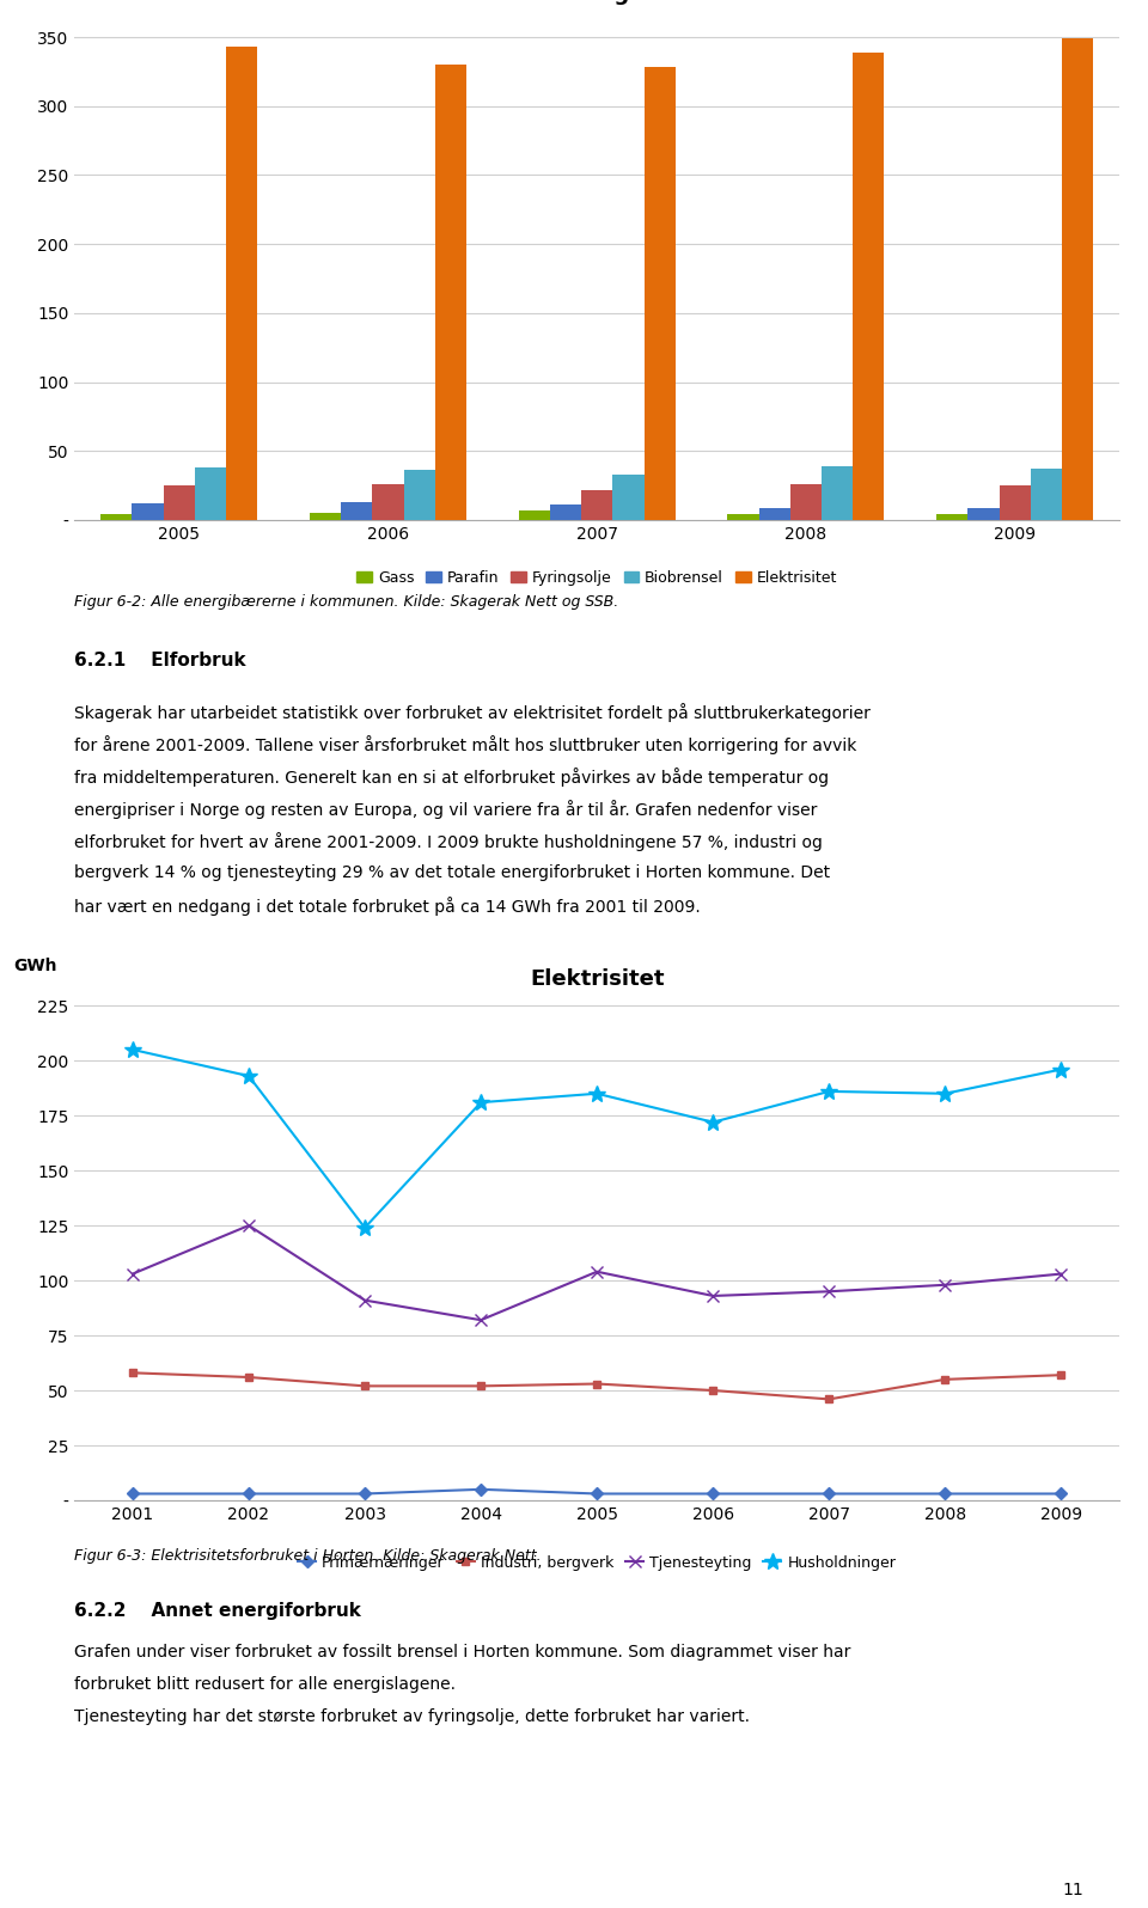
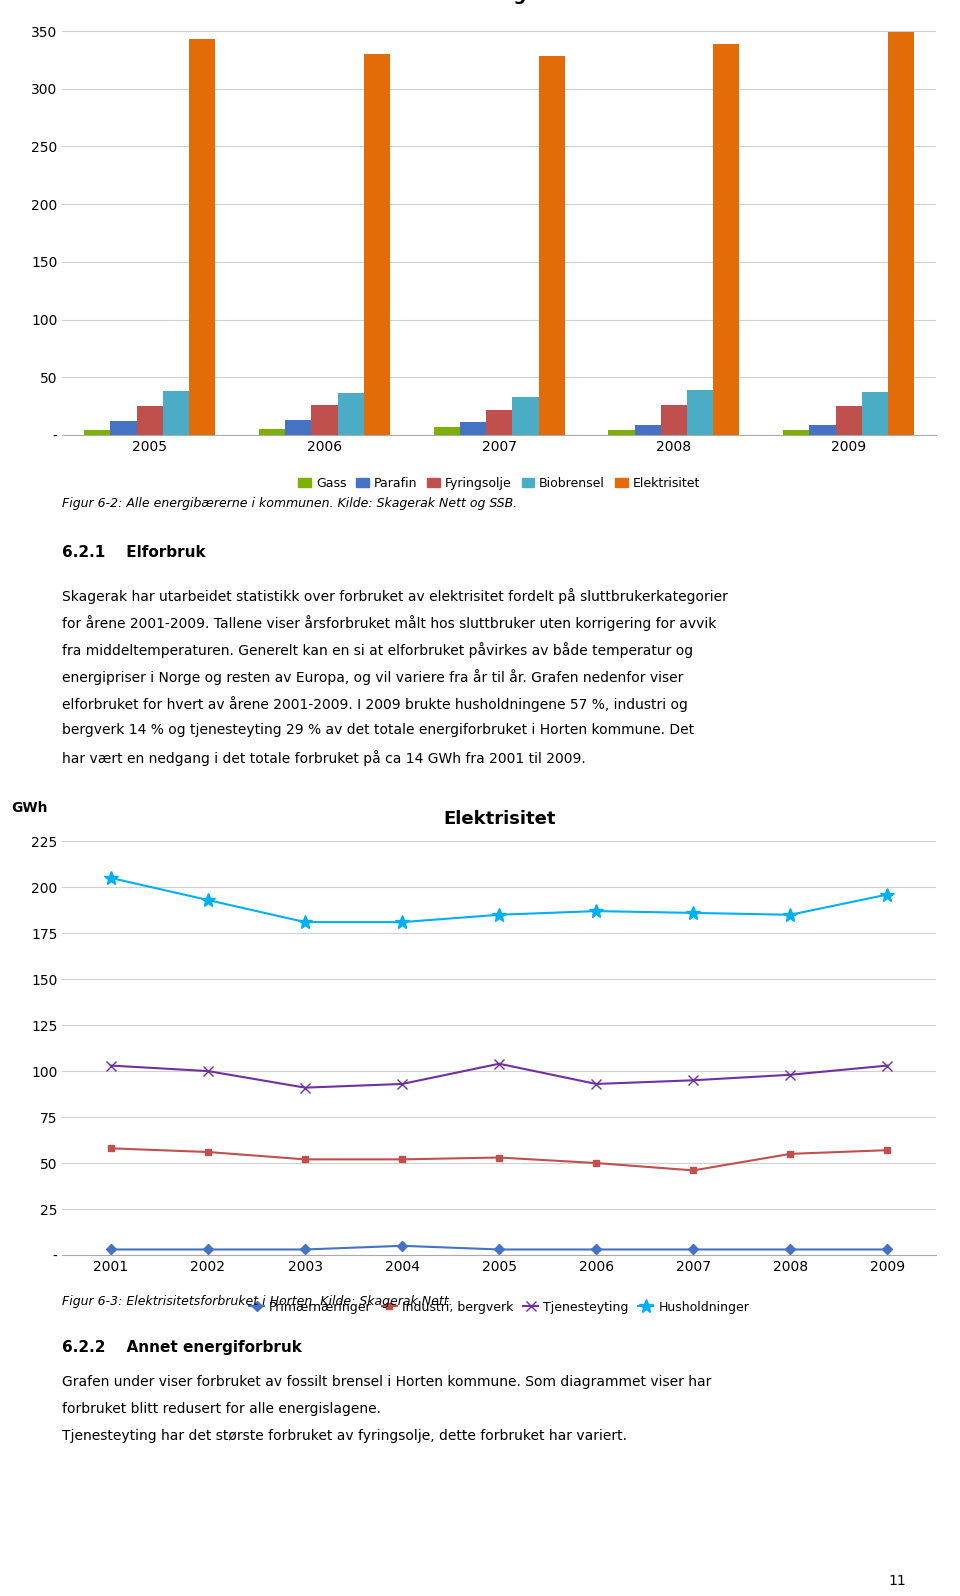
Elektrisitet/Tjenesteyting/2002: 125 -> 100
Elektrisitet/Husholdninger/2003: 124 -> 181
Elektrisitet/Tjenesteyting/2004: 82 -> 93
Elektrisitet/Husholdninger/2006: 172 -> 187
